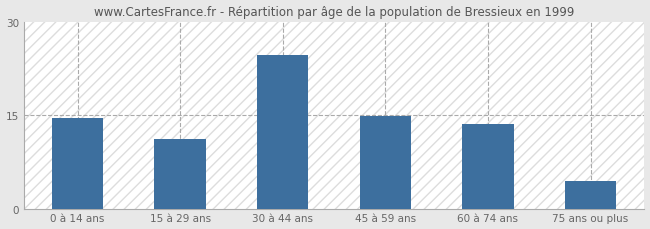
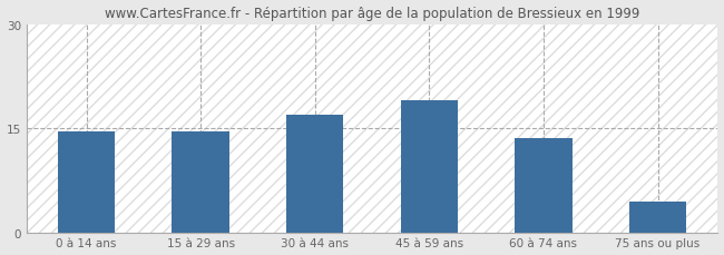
15 à 29 ans: 11.2 -> 14.5
30 à 44 ans: 24.6 -> 17.0
45 à 59 ans: 14.8 -> 19.0
